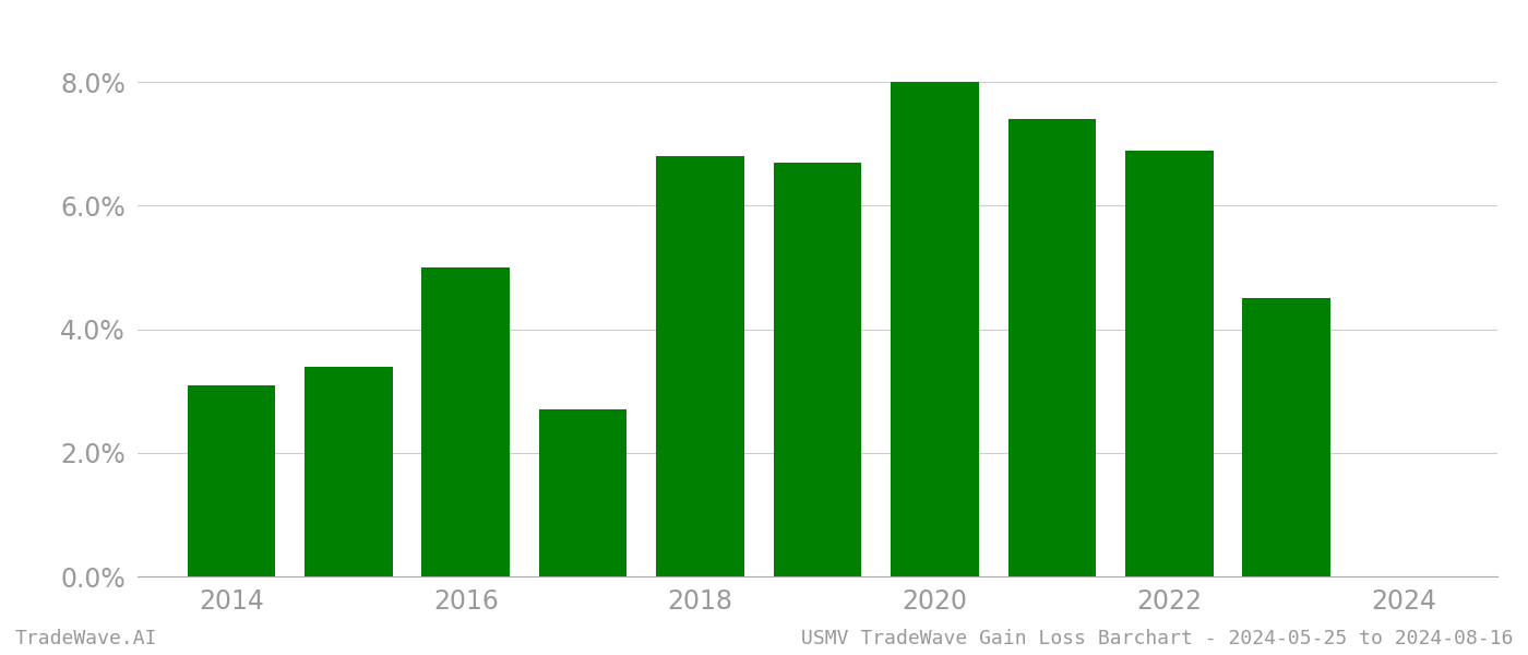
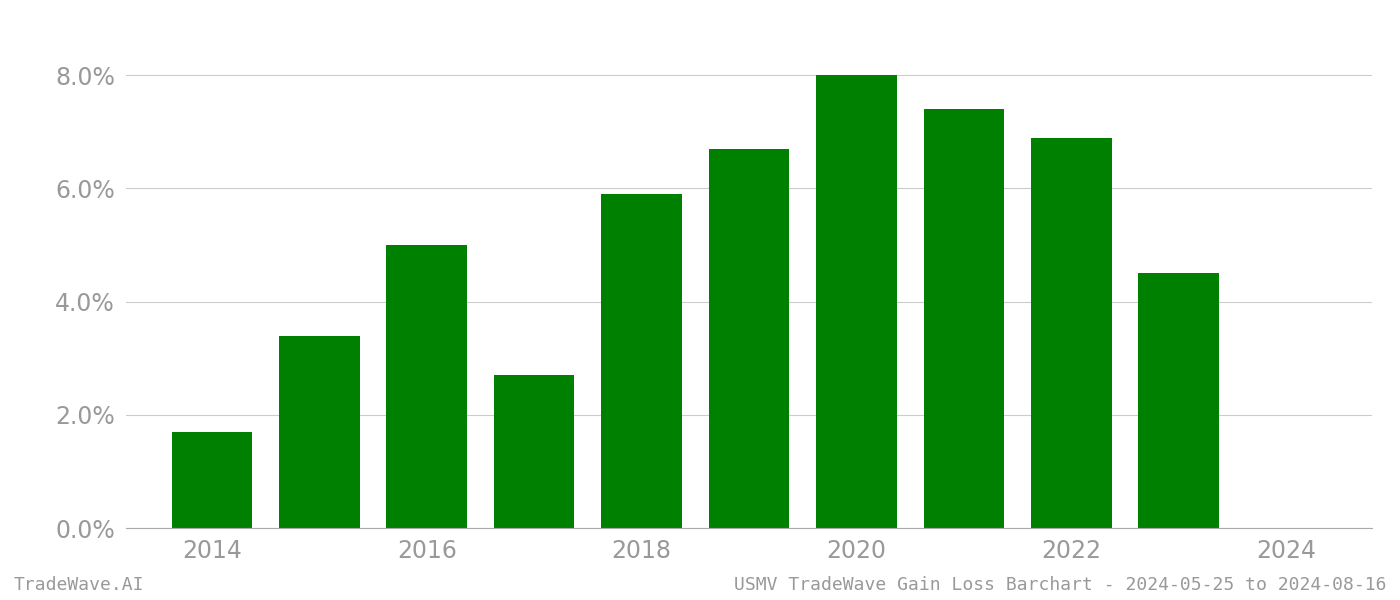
2014: 3.1% -> 1.7%
2018: 6.8% -> 5.9%
